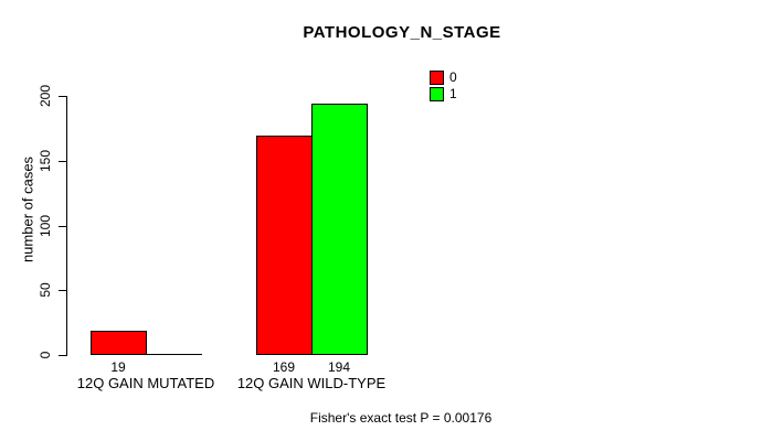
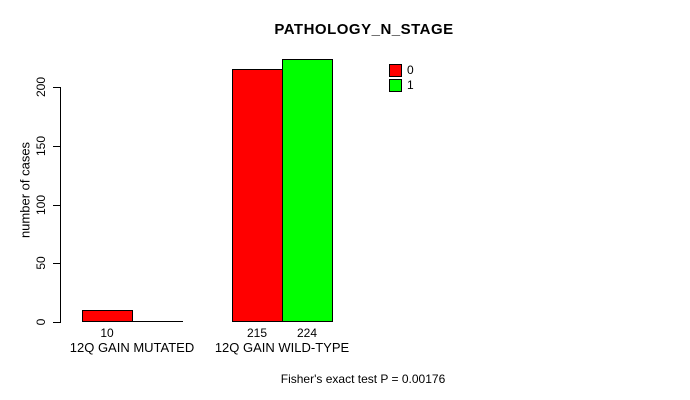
0/12Q GAIN MUTATED: 19 -> 10
0/12Q GAIN WILD-TYPE: 169 -> 215
1/12Q GAIN WILD-TYPE: 194 -> 224
